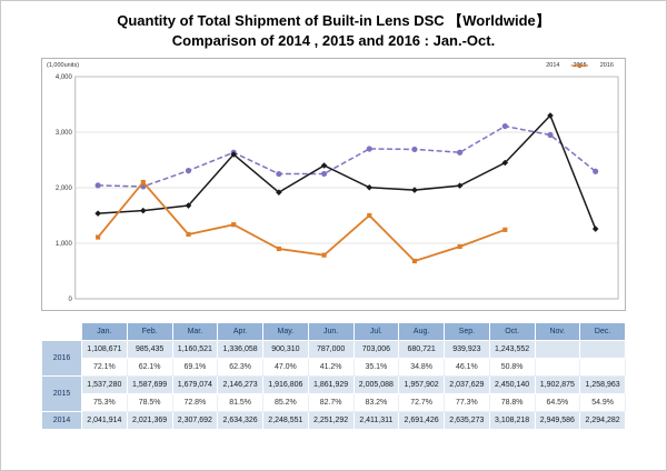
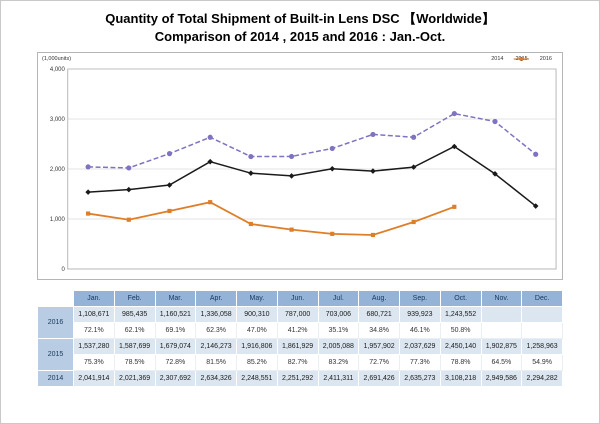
2016/Feb.: 2100 -> 1000
2015/Apr.: 2600 -> 2100
2015/Jun.: 2400 -> 1900
2014/Jul.: 2700 -> 2400
2016/Jul.: 1500 -> 700
2015/Nov.: 3300 -> 1900
